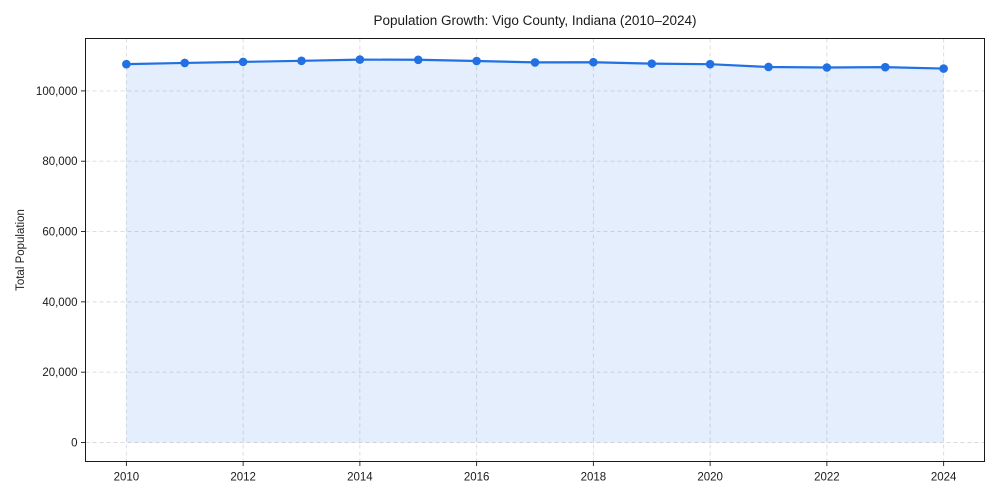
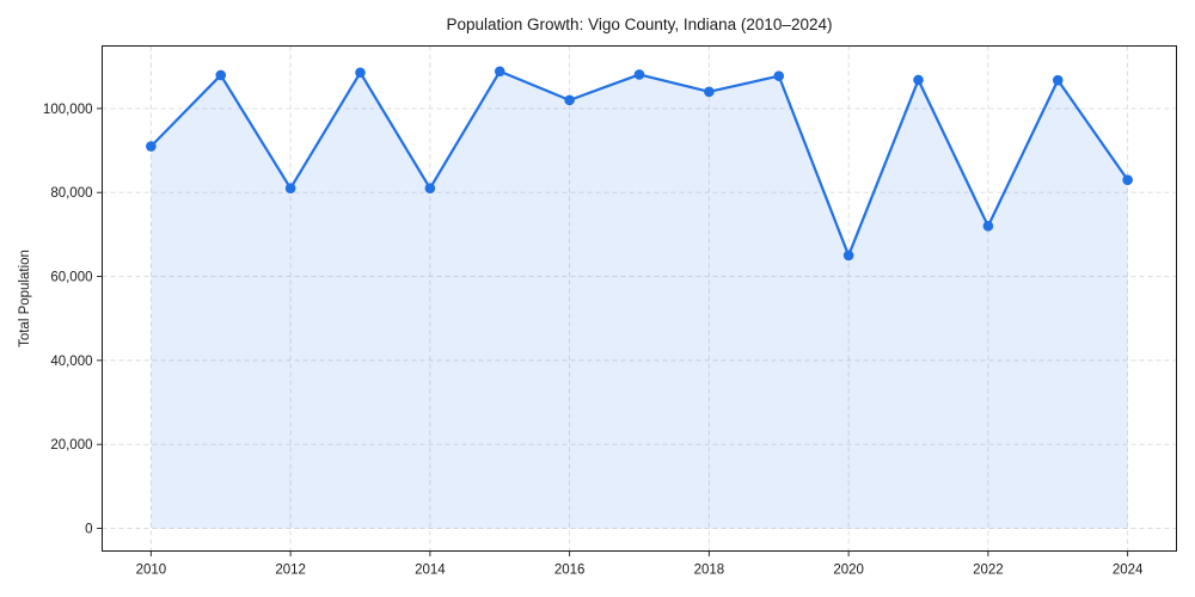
2010: 108000 -> 91000
2012: 108000 -> 81000
2014: 109000 -> 81000
2016: 108000 -> 102000
2018: 108000 -> 104000
2020: 108000 -> 65000
2022: 107000 -> 72000
2024: 106000 -> 83000
